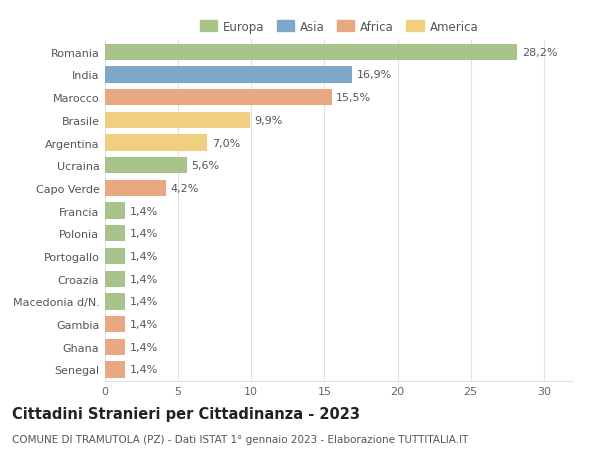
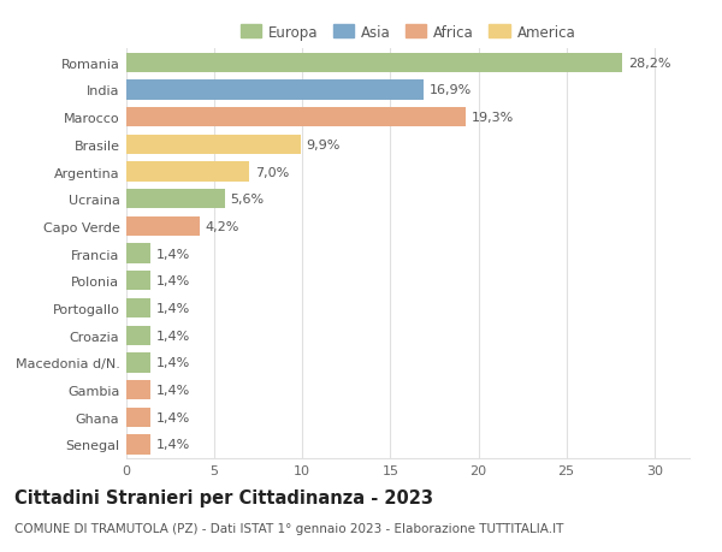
Marocco: 15,5% -> 19,3%
